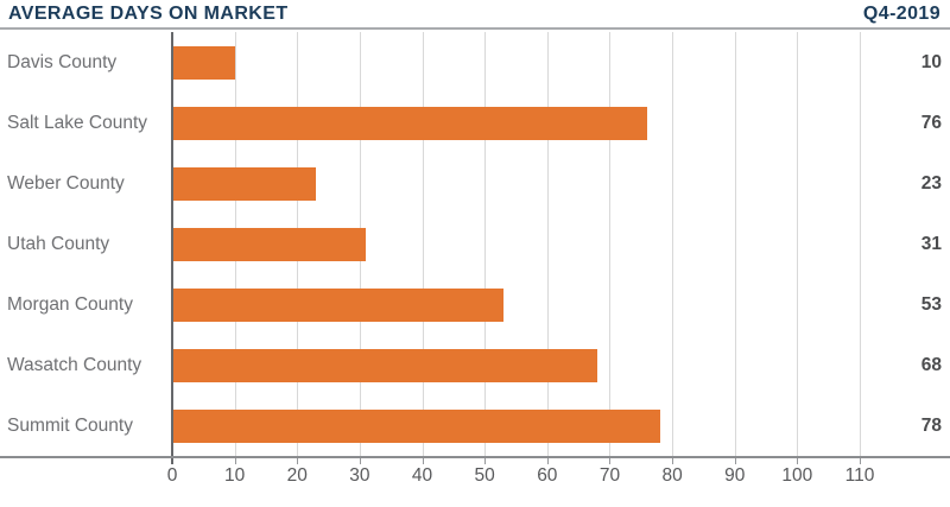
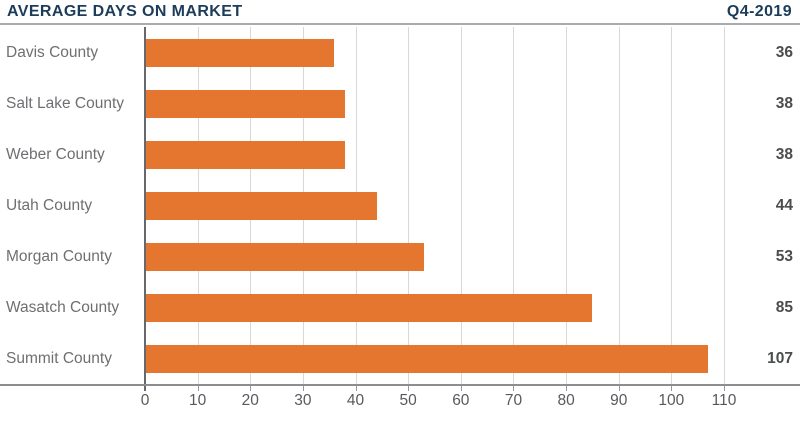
Davis County: 10 -> 36
Salt Lake County: 76 -> 38
Weber County: 23 -> 38
Utah County: 31 -> 44
Wasatch County: 68 -> 85
Summit County: 78 -> 107
